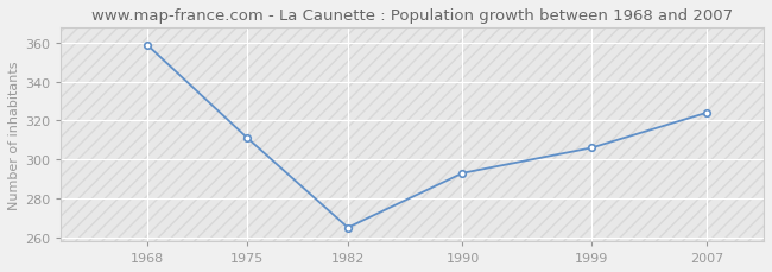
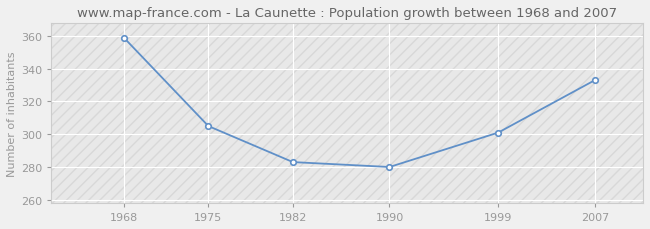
1975: 311 -> 305
1982: 265 -> 283
1990: 293 -> 280
1999: 306 -> 301
2007: 324 -> 333
